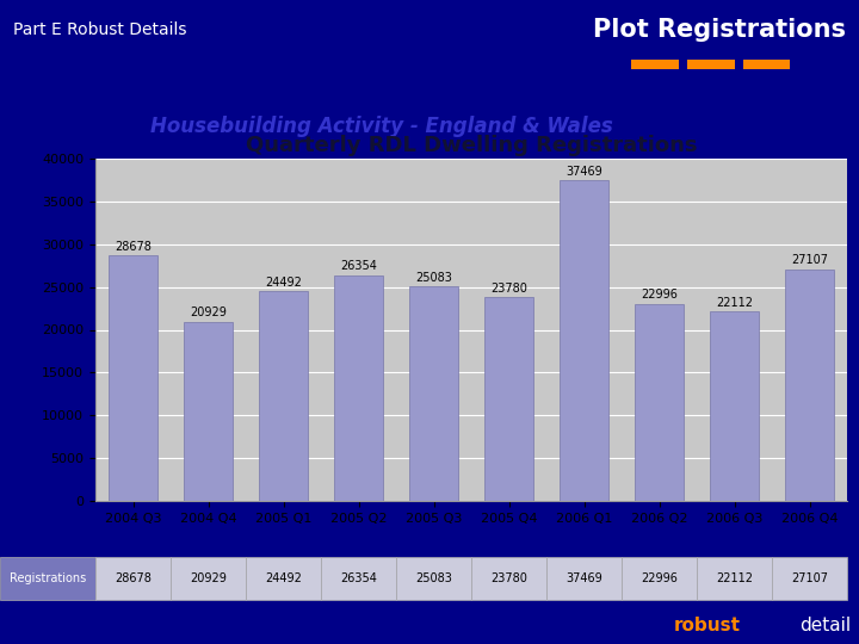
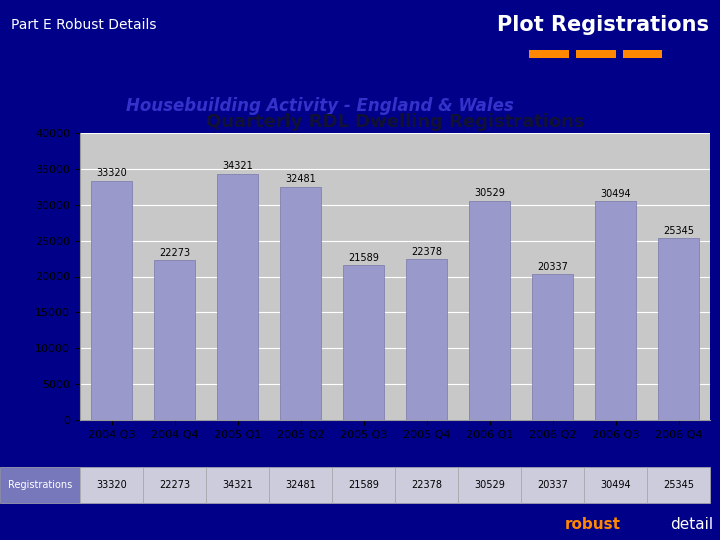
2004 Q3: 28678 -> 33320
2004 Q4: 20929 -> 22273
2005 Q1: 24492 -> 34321
2005 Q2: 26354 -> 32481
2005 Q3: 25083 -> 21589
2005 Q4: 23780 -> 22378
2006 Q1: 37469 -> 30529
2006 Q2: 22996 -> 20337
2006 Q3: 22112 -> 30494
2006 Q4: 27107 -> 25345
